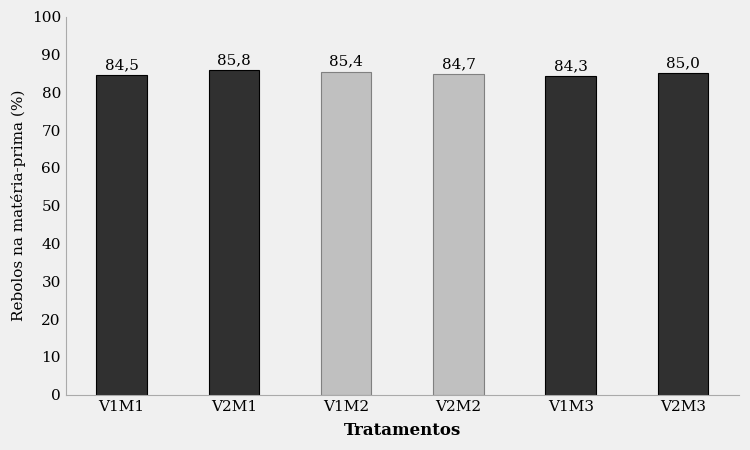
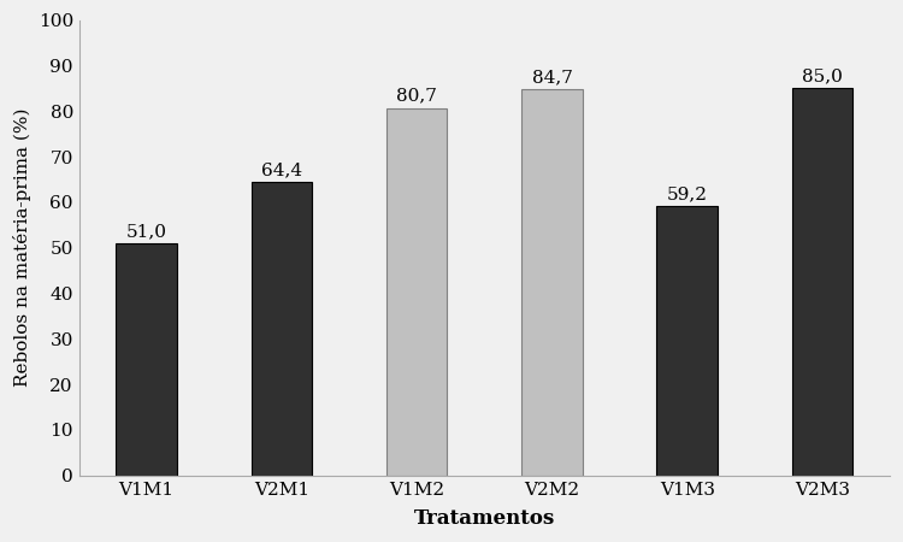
V1M1: 84,5 -> 51,0
V2M1: 85,8 -> 64,4
V1M2: 85,4 -> 80,7
V1M3: 84,3 -> 59,2
